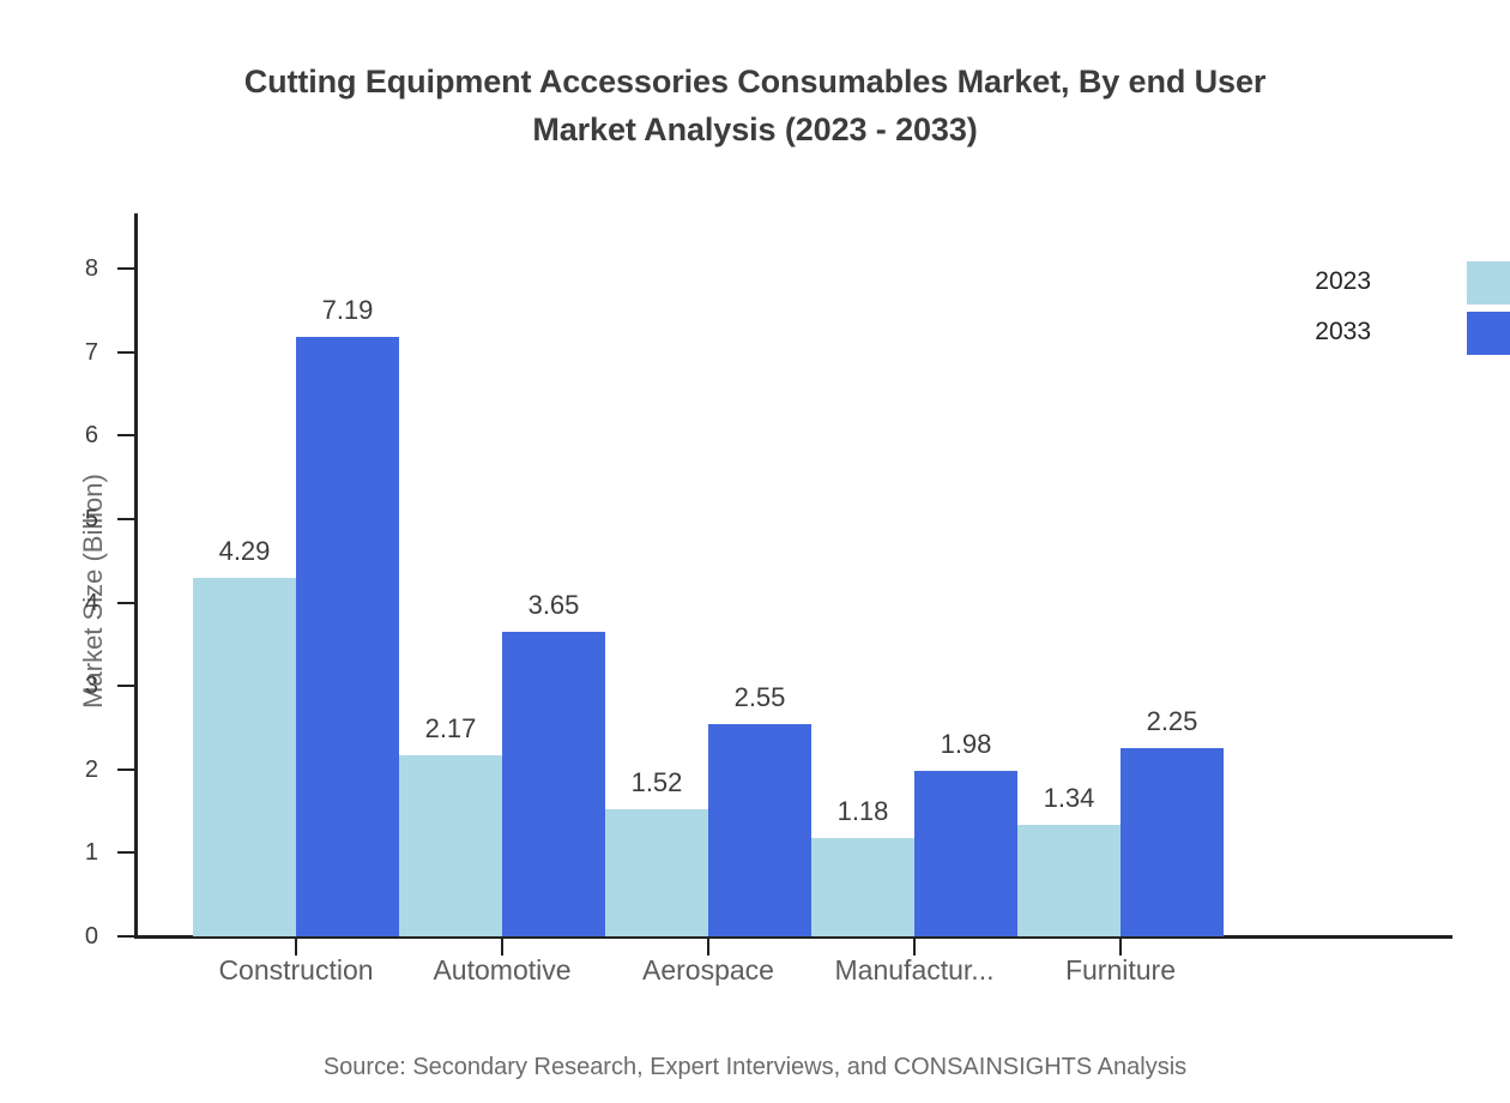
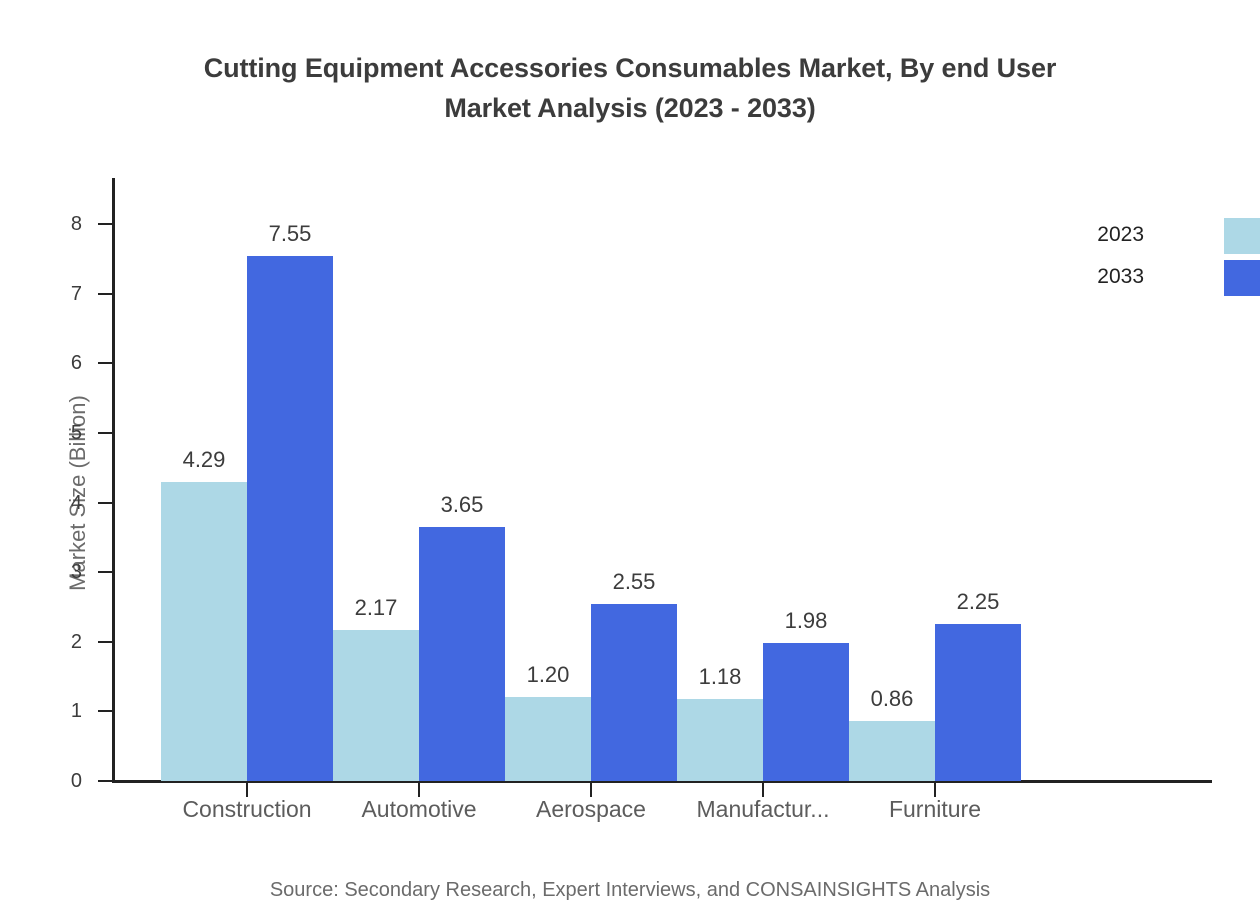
2033/Construction: 7.19 -> 7.55
2023/Aerospace: 1.52 -> 1.20
2023/Furniture: 1.34 -> 0.86
